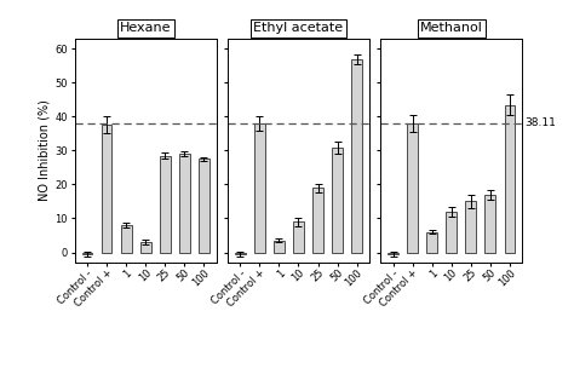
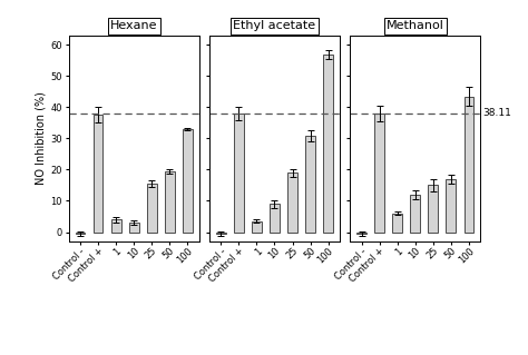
Hexane/1: 8.0 -> 4.0
Hexane/25: 28.5 -> 15.5
Hexane/50: 29.0 -> 19.5
Hexane/100: 27.5 -> 33.0
